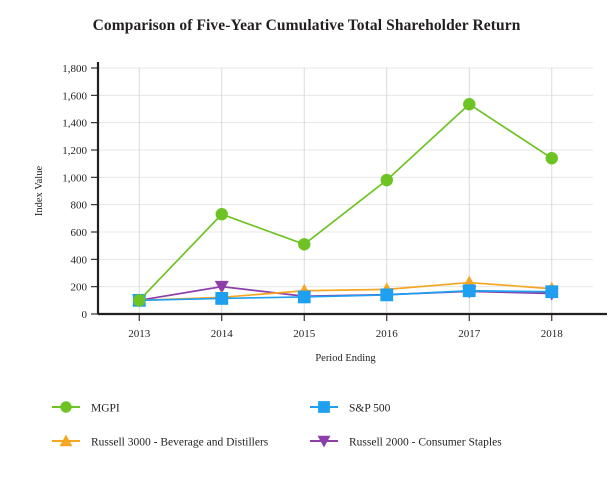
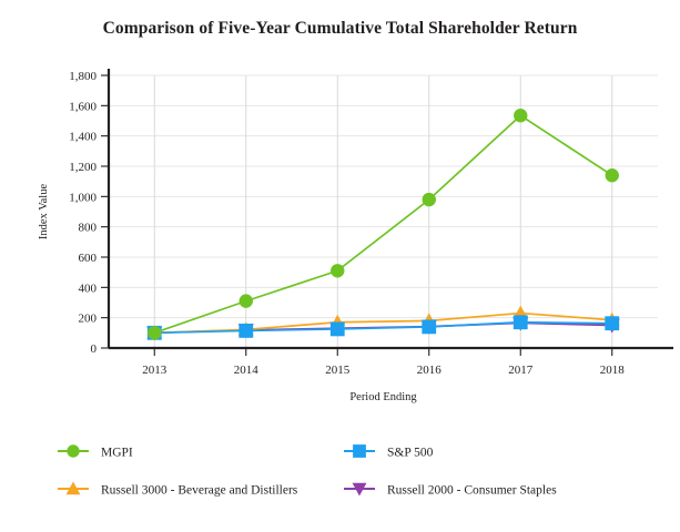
MGPI/2014: 730 -> 310
Russell 2000 - Consumer Staples/2014: 200 -> 120
